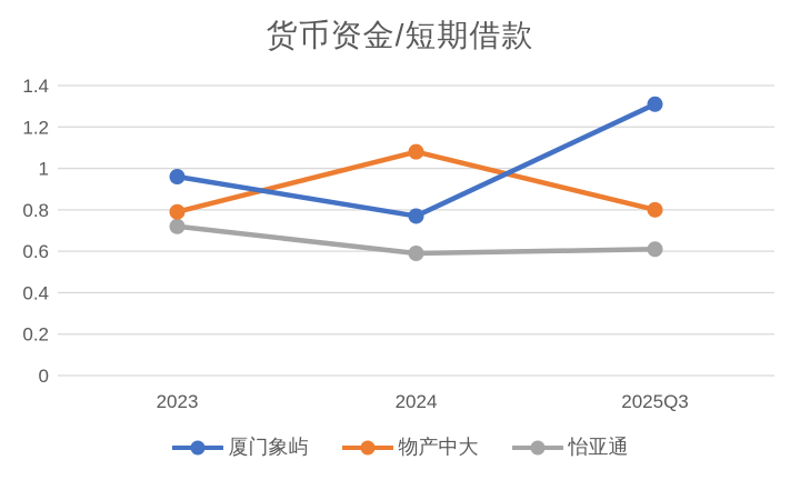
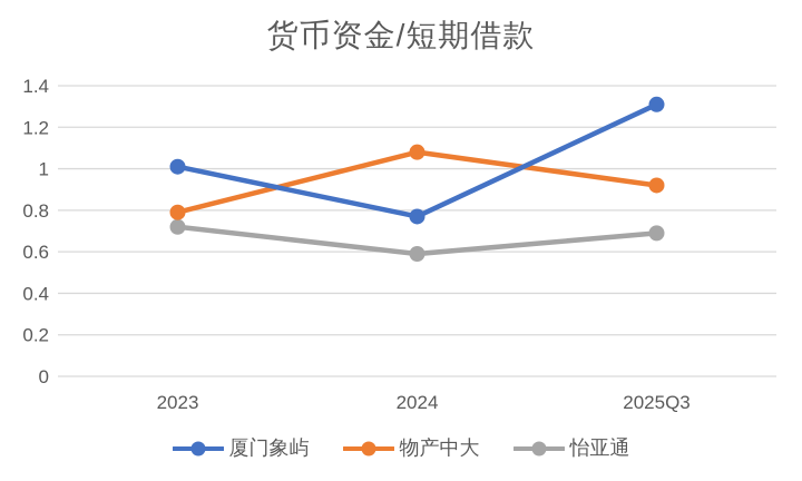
厦门象屿/2023: 0.96 -> 1.01
物产中大/2025Q3: 0.80 -> 0.92
怡亚通/2025Q3: 0.61 -> 0.69
